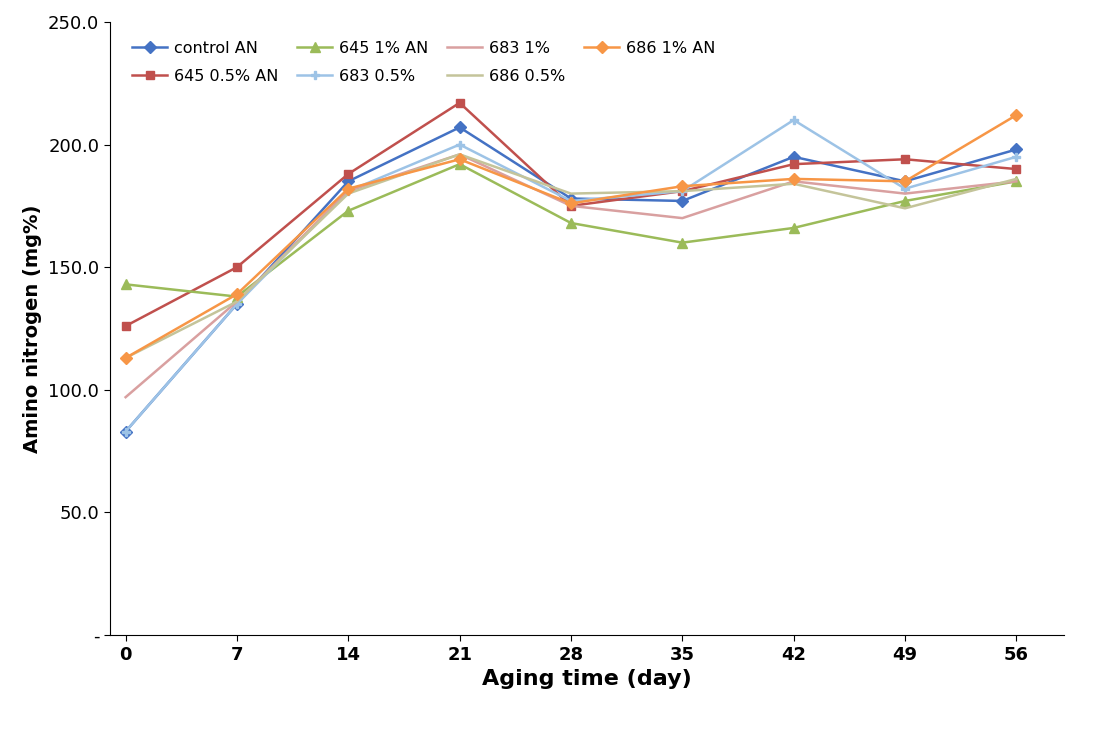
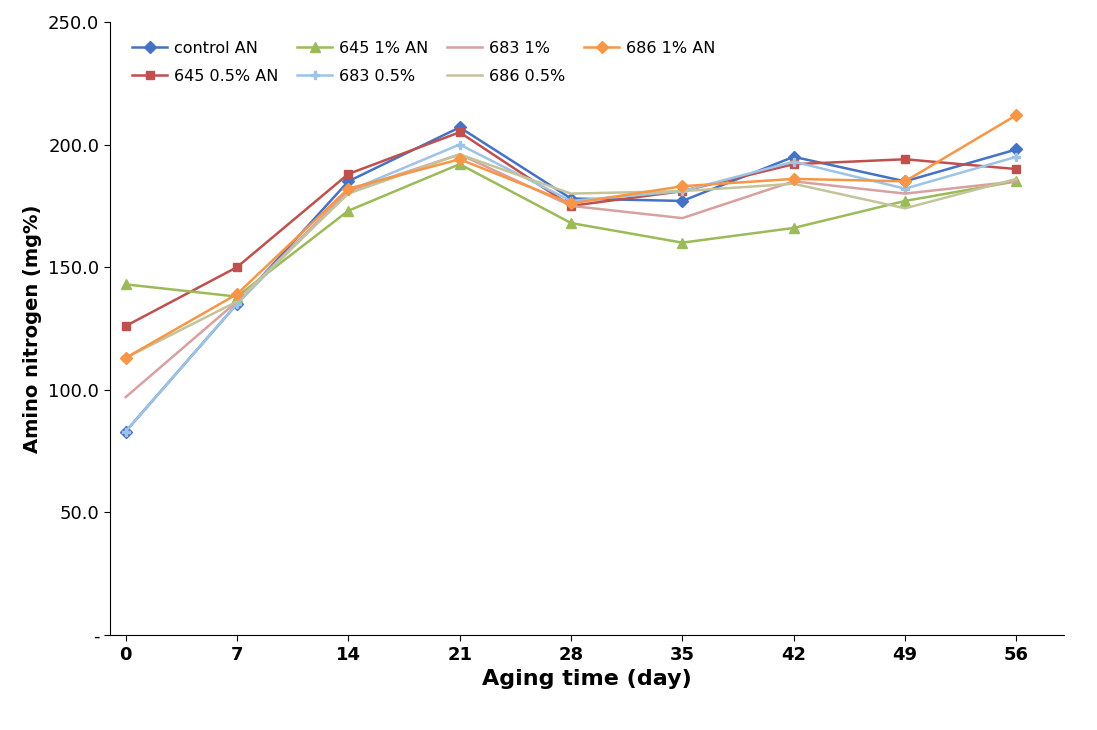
645 0.5% AN/21: 217 -> 205
683 0.5%/42: 210 -> 193
